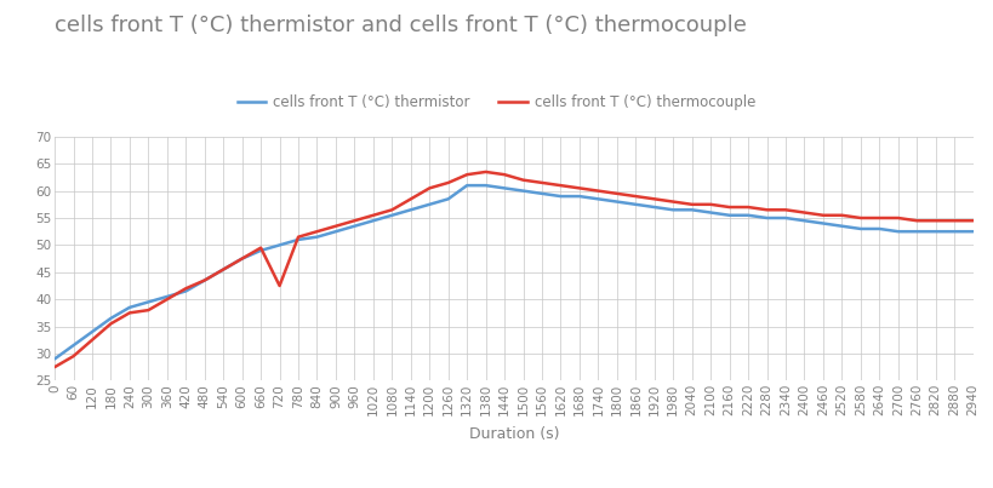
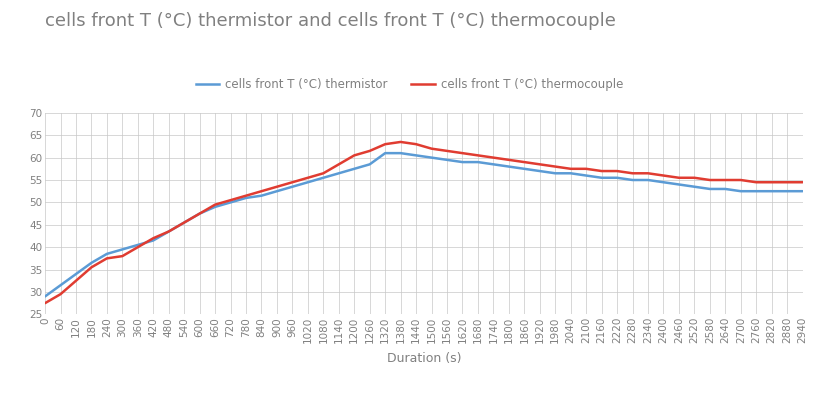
cells front T (°C) thermocouple/720: 42.5 -> 50.5
